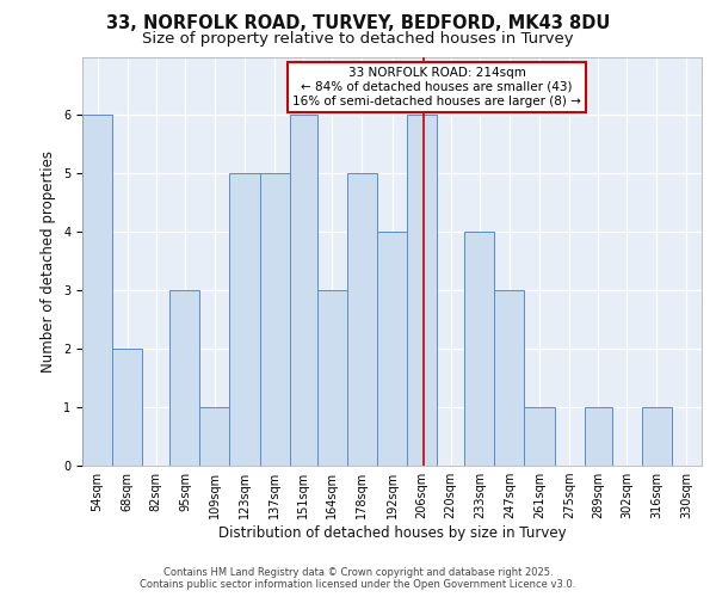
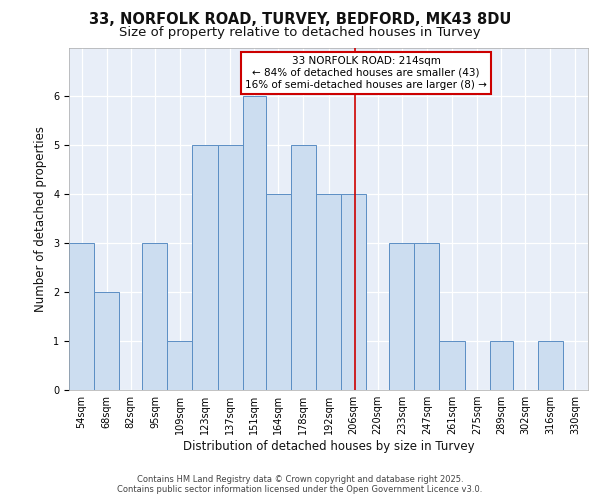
54sqm: 6 -> 3
164sqm: 3 -> 4
206sqm: 6 -> 4
233sqm: 4 -> 3
